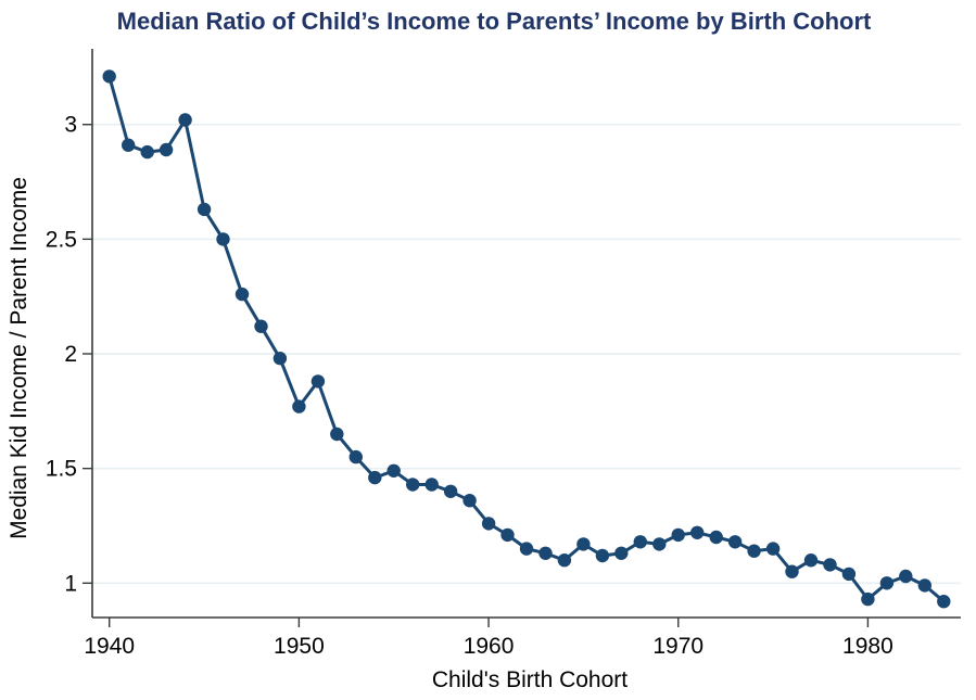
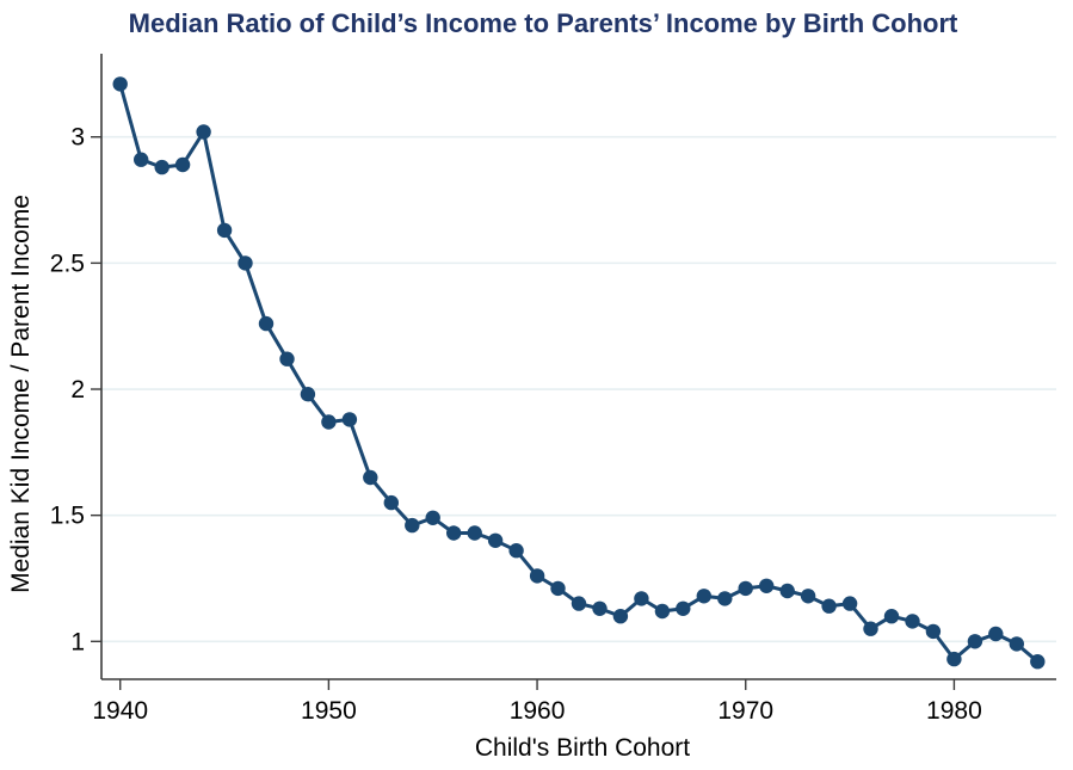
1950: 1.77 -> 1.87
